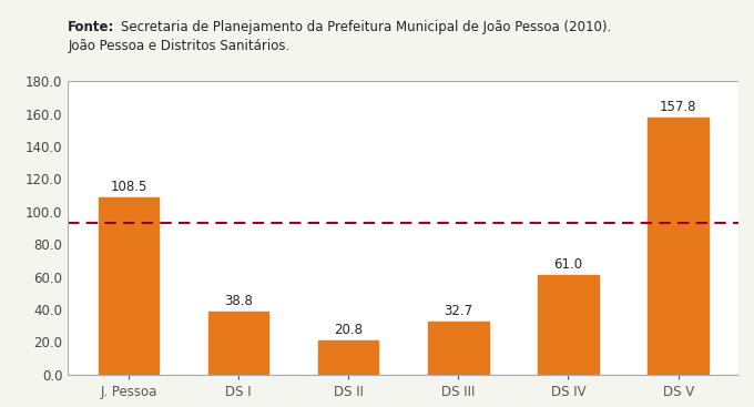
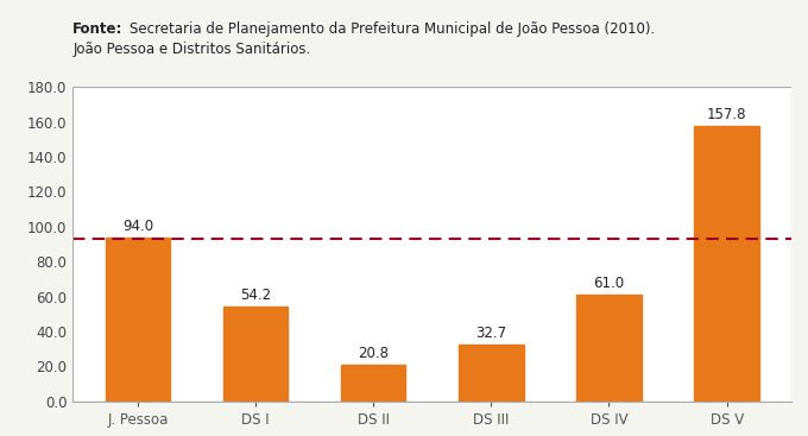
J. Pessoa: 108.5 -> 94.0
DS I: 38.8 -> 54.2
